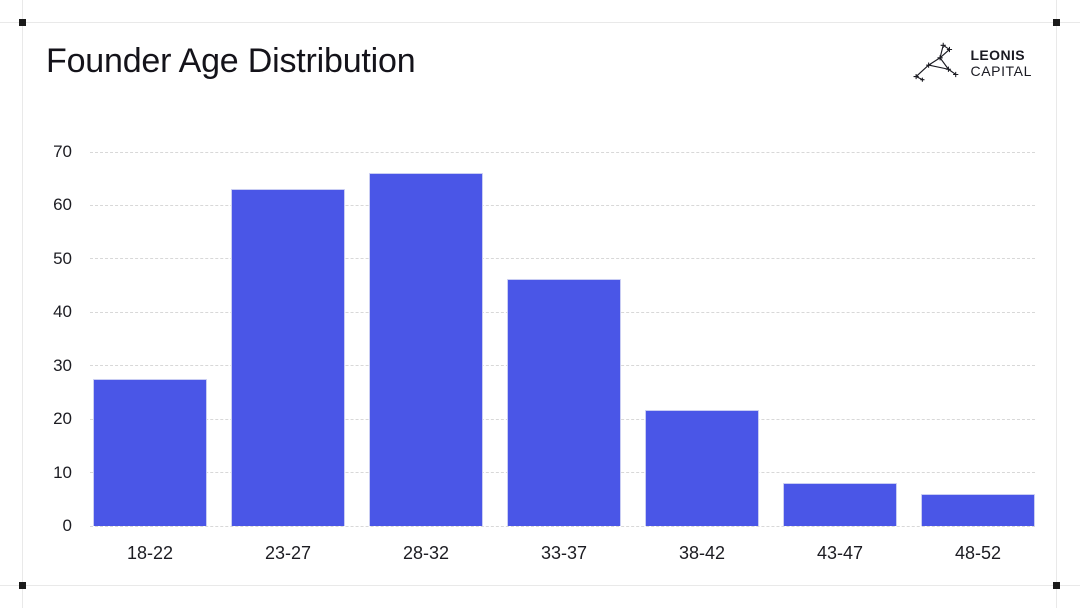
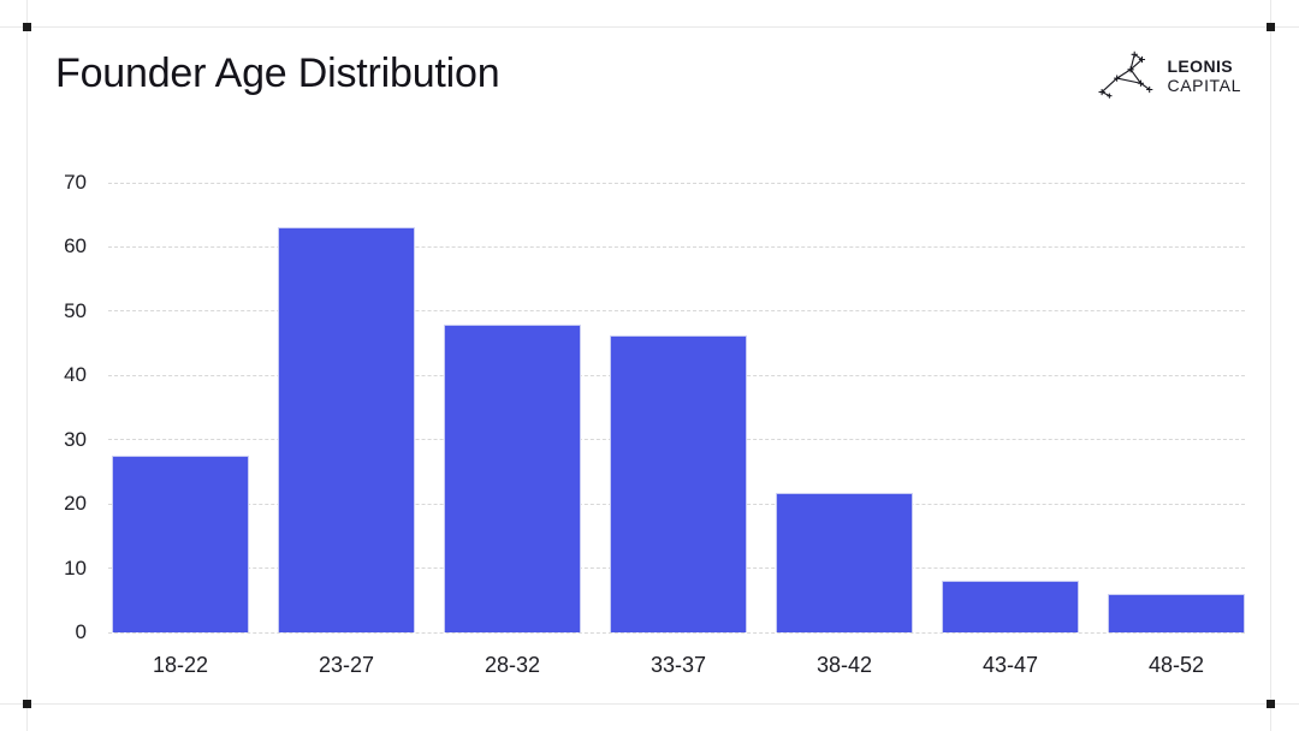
28-32: 66 -> 48
